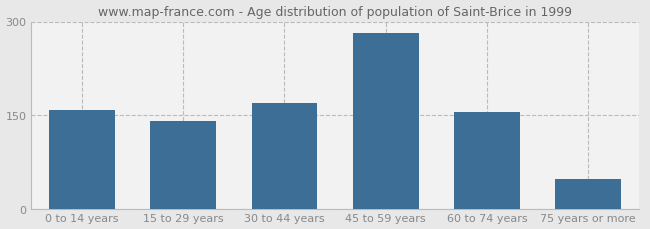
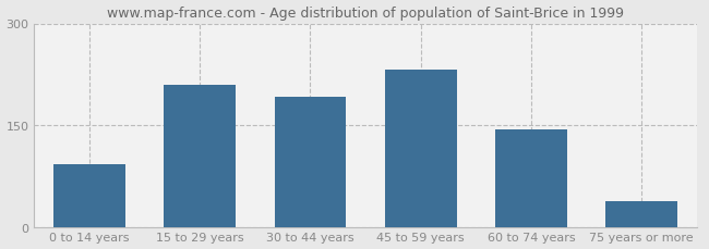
0 to 14 years: 158 -> 92
15 to 29 years: 140 -> 210
30 to 44 years: 170 -> 192
45 to 59 years: 282 -> 232
60 to 74 years: 155 -> 144
75 years or more: 47 -> 38
